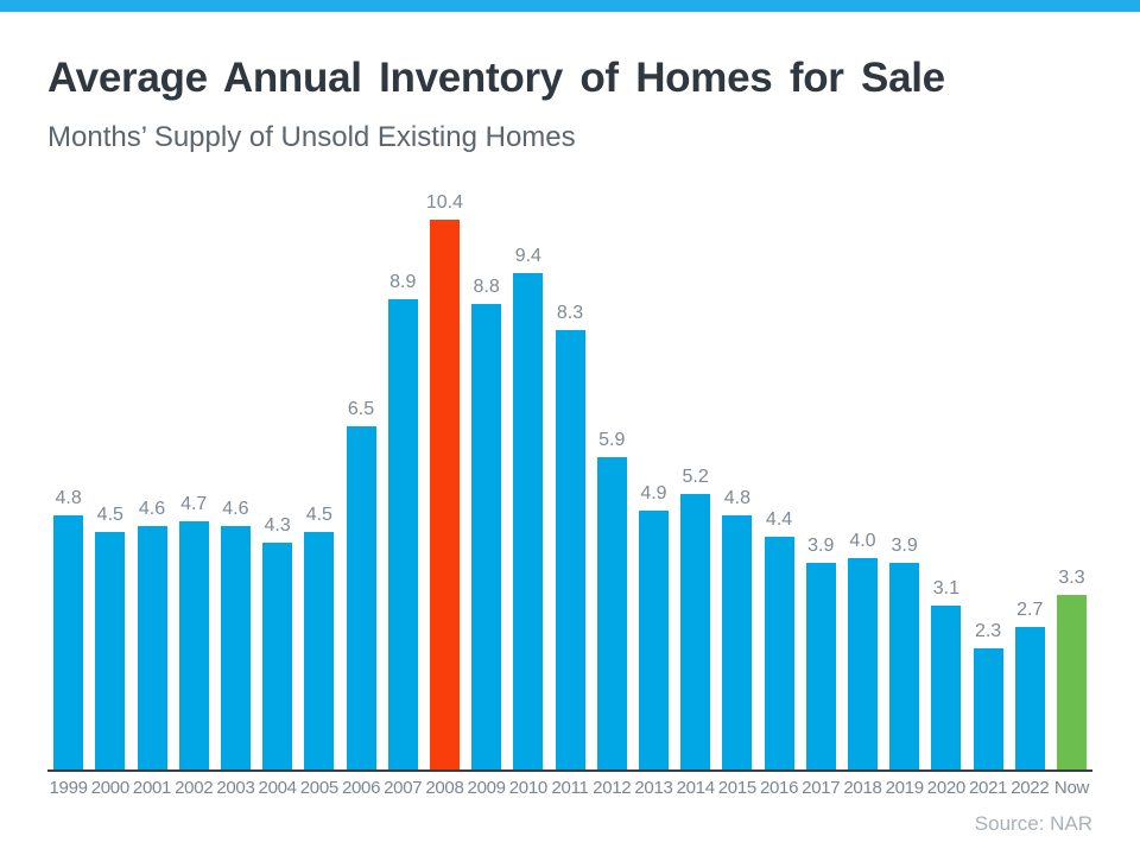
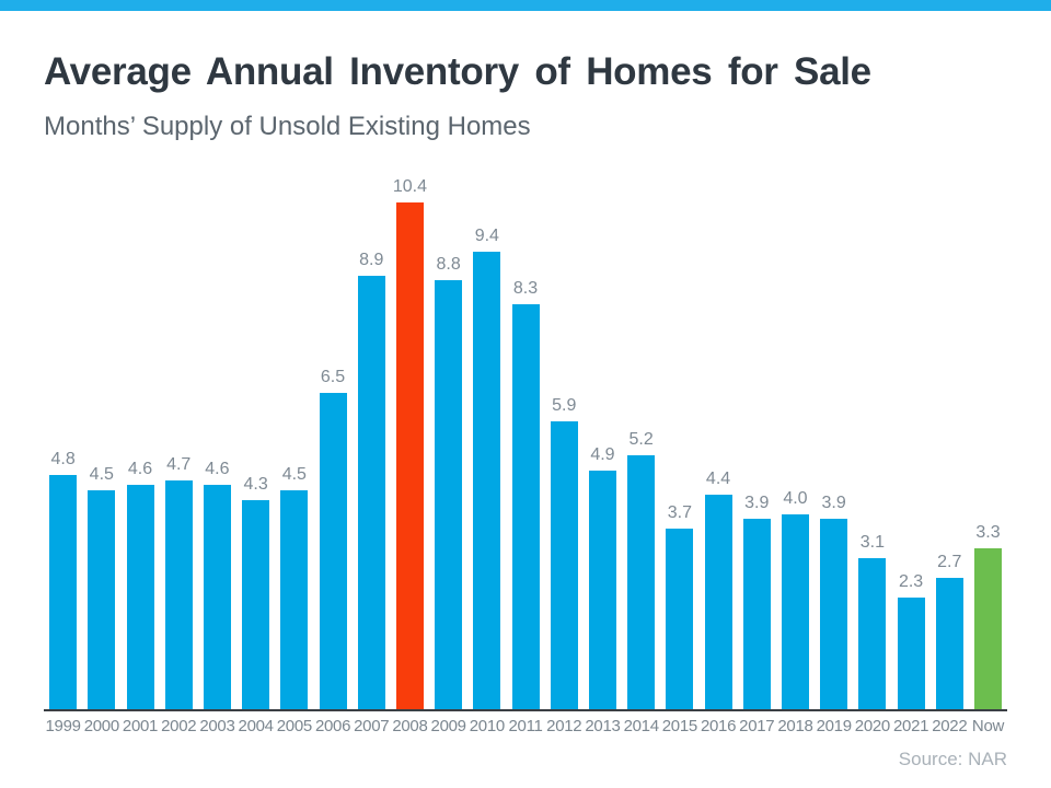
2015: 4.8 -> 3.7
